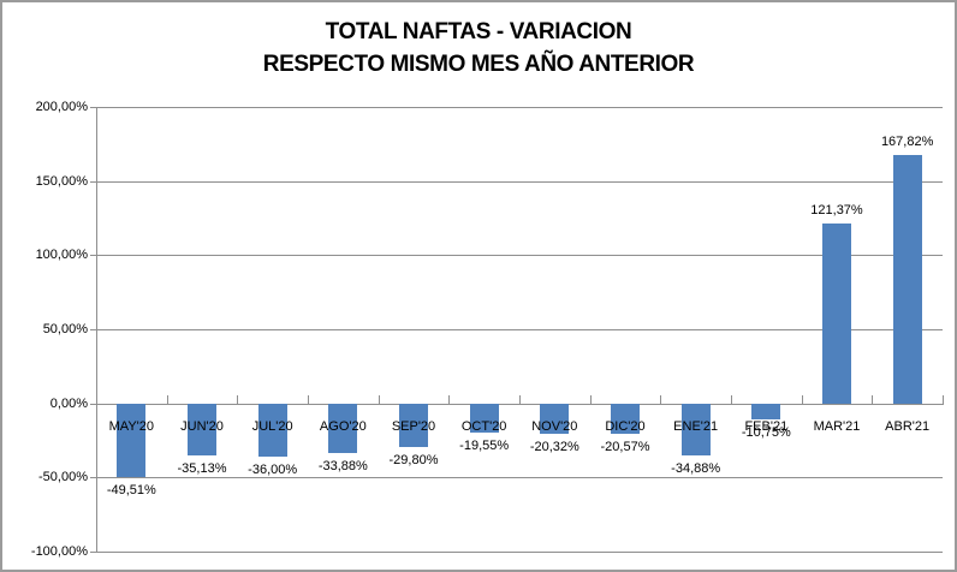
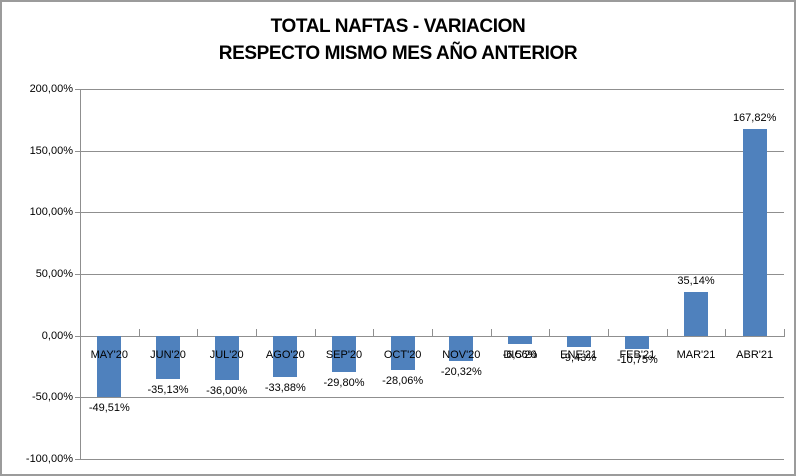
OCT'20: -19,55% -> -28,06%
DIC'20: -20,57% -> -6,56%
ENE'21: -34,88% -> -9,43%
MAR'21: 121,37% -> 35,14%
